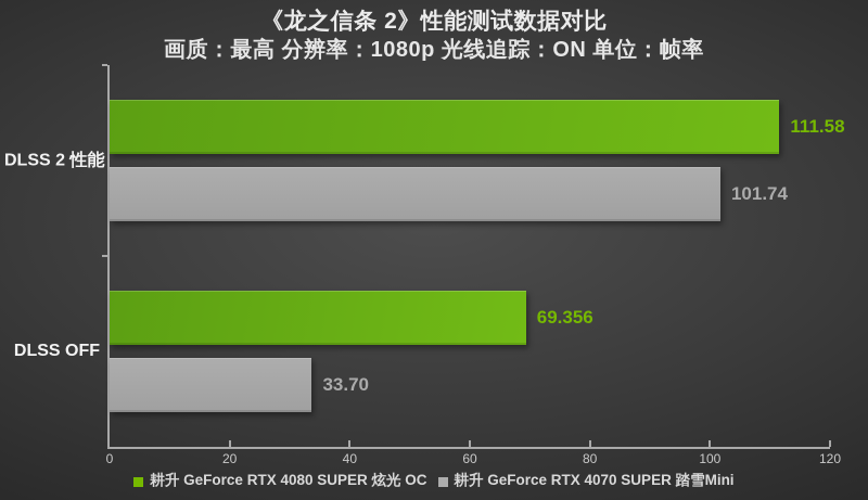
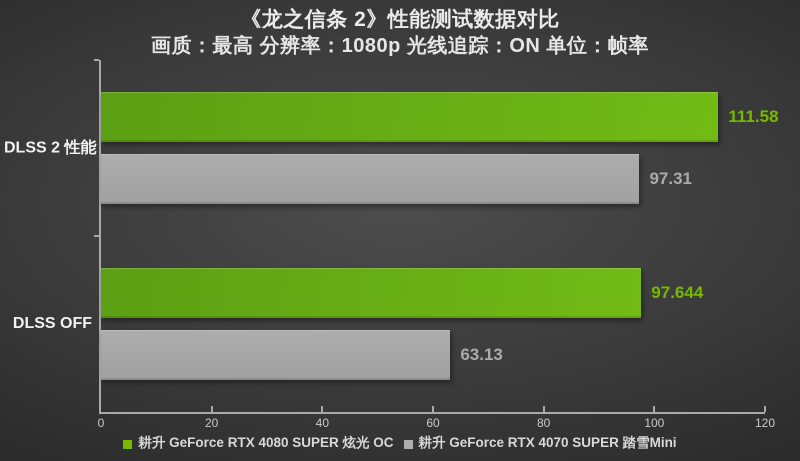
耕升 GeForce RTX 4070 SUPER 踏雪Mini/DLSS 2 性能: 101.74 -> 97.31
耕升 GeForce RTX 4080 SUPER 炫光 OC/DLSS OFF: 69.356 -> 97.644
耕升 GeForce RTX 4070 SUPER 踏雪Mini/DLSS OFF: 33.70 -> 63.13
